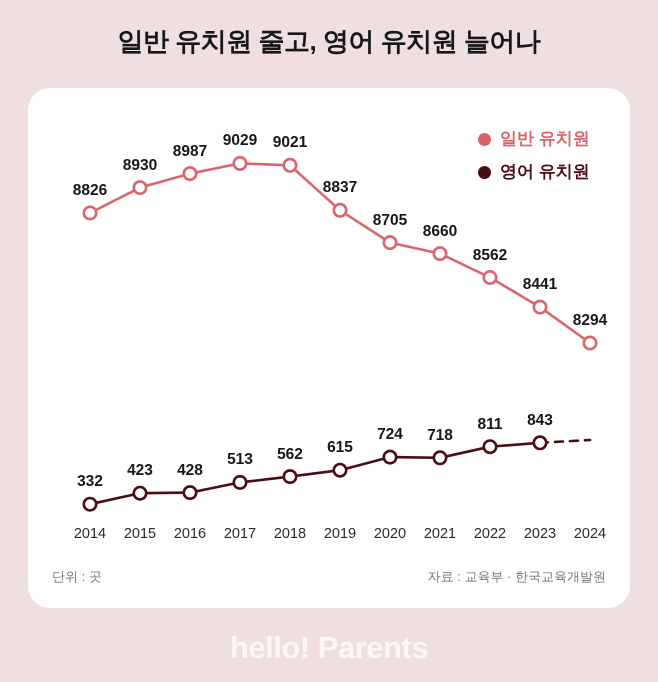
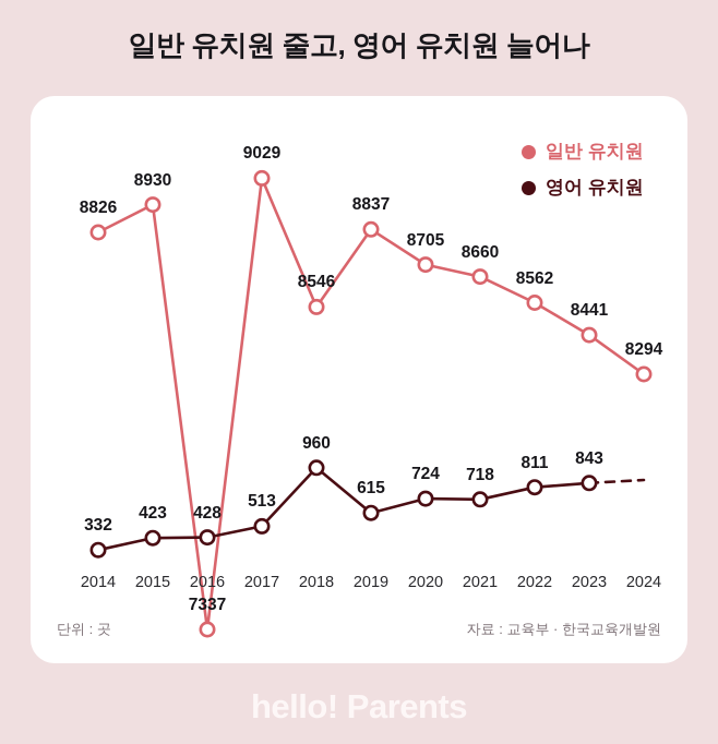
일반 유치원/2016: 8987 -> 7337
일반 유치원/2018: 9021 -> 8546
영어 유치원/2018: 562 -> 960
